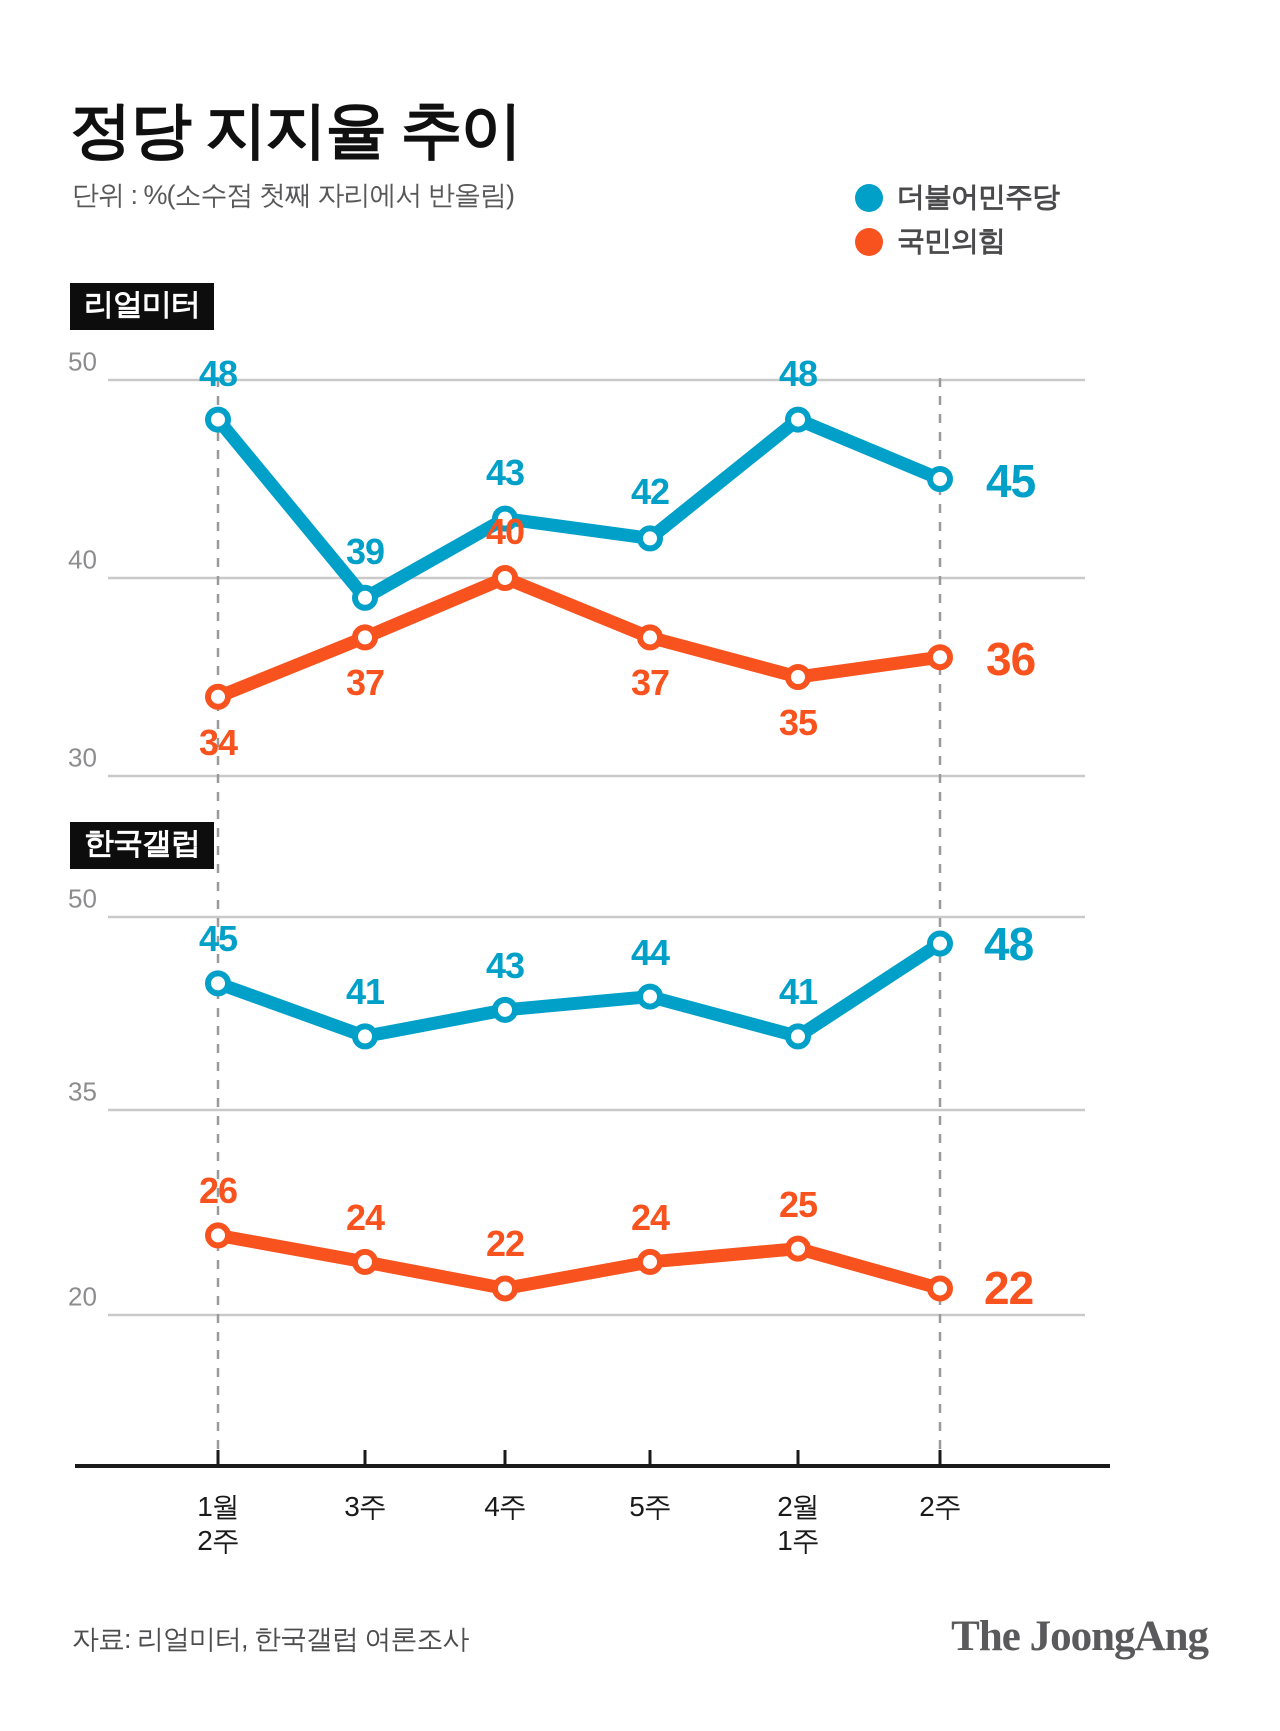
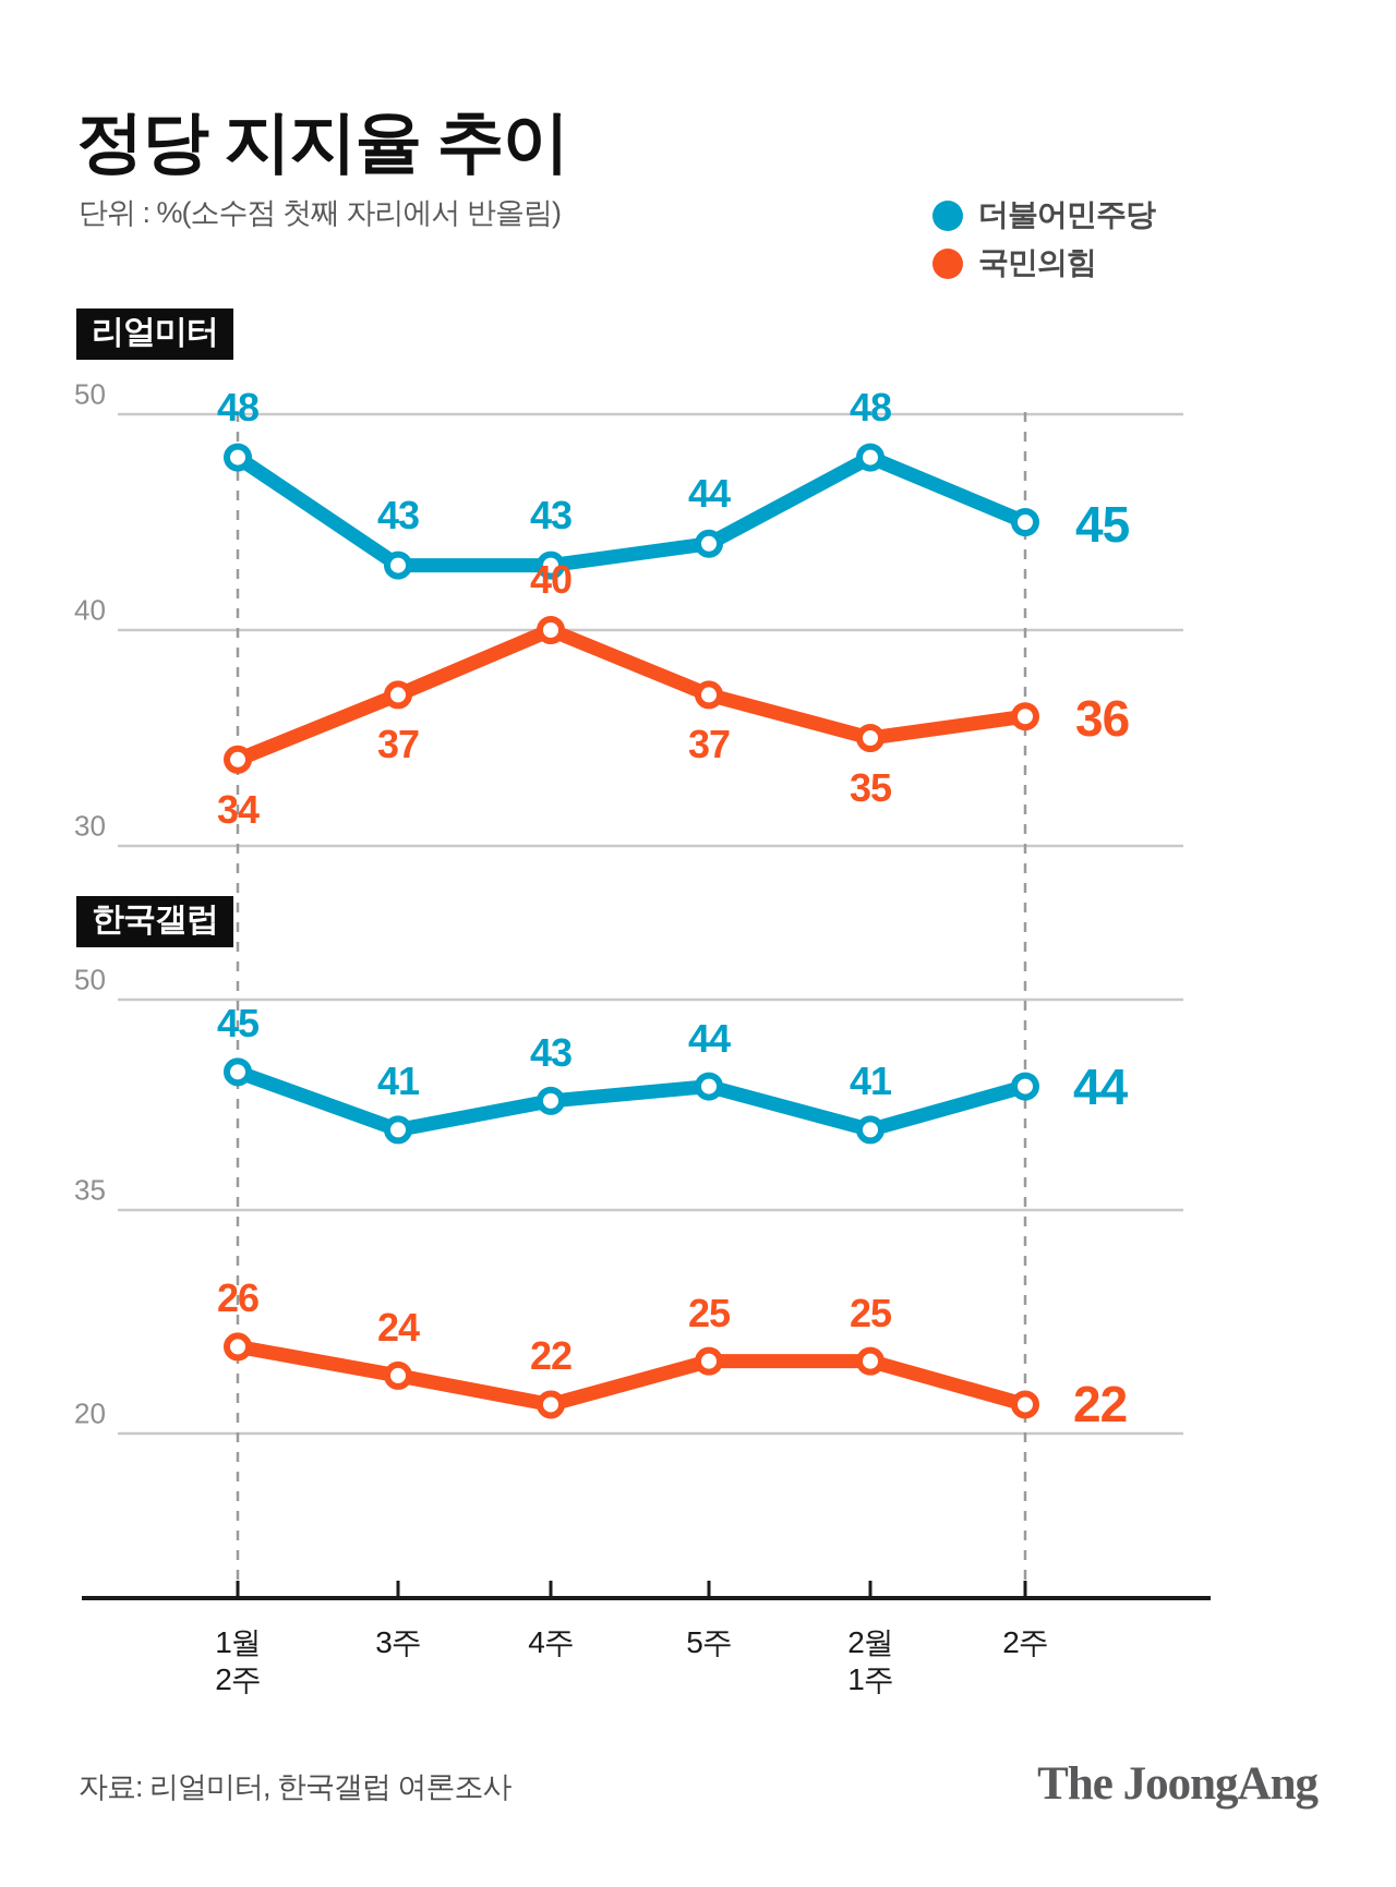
리얼미터/더불어민주당/3주: 39 -> 43
리얼미터/더불어민주당/5주: 42 -> 44
한국갤럽/국민의힘/5주: 24 -> 25
한국갤럽/더불어민주당/2주: 48 -> 44
